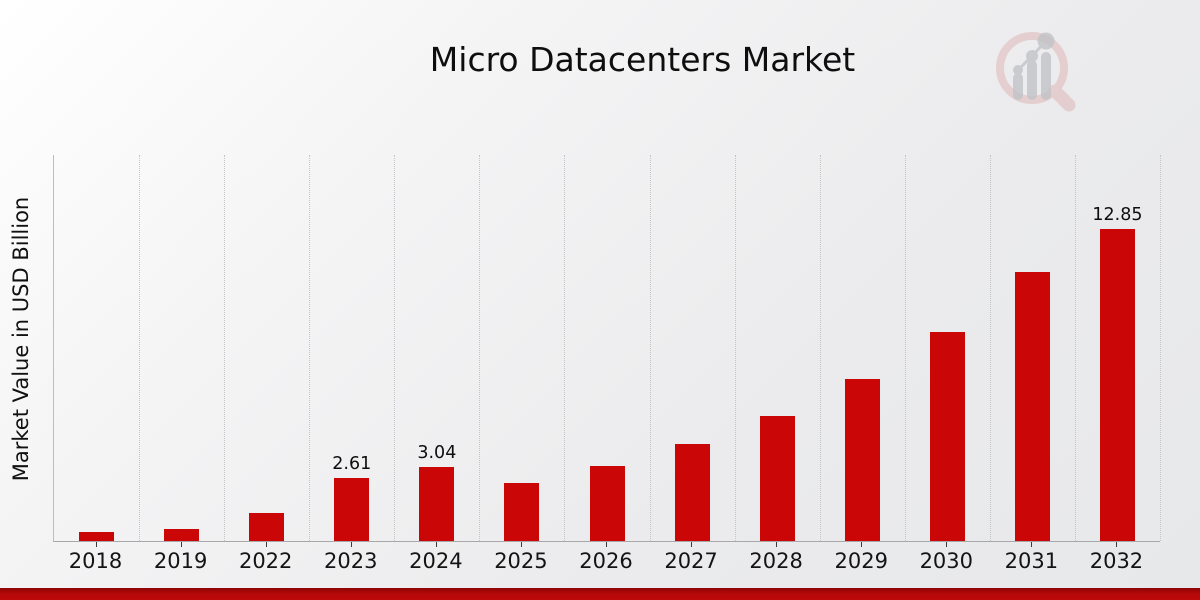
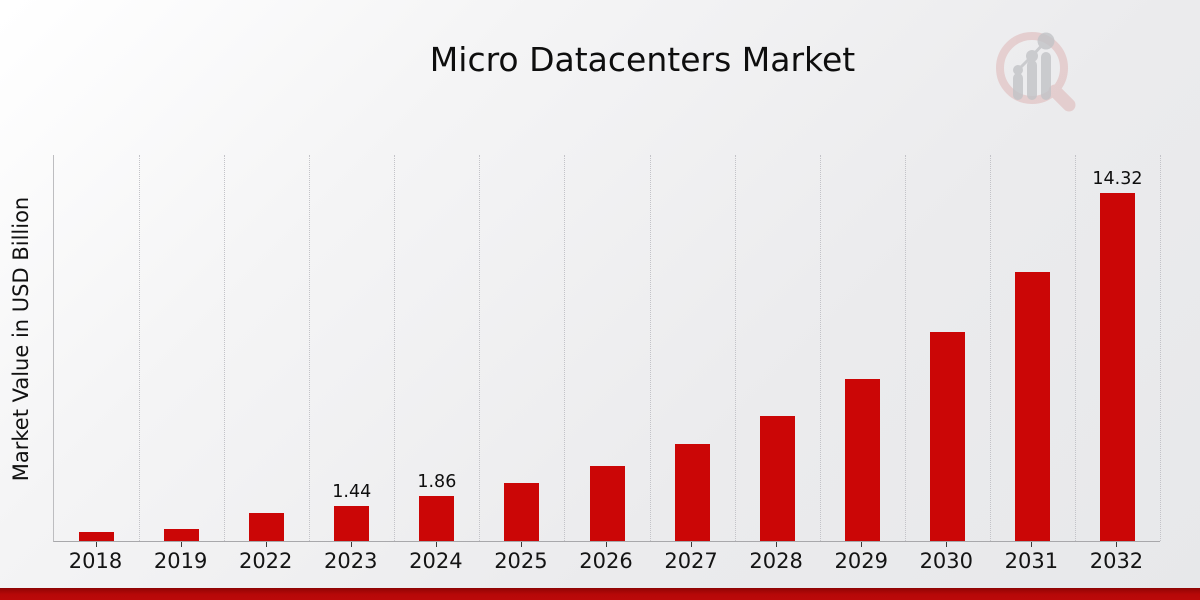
2023: 2.61 -> 1.44
2024: 3.04 -> 1.86
2032: 12.85 -> 14.32
